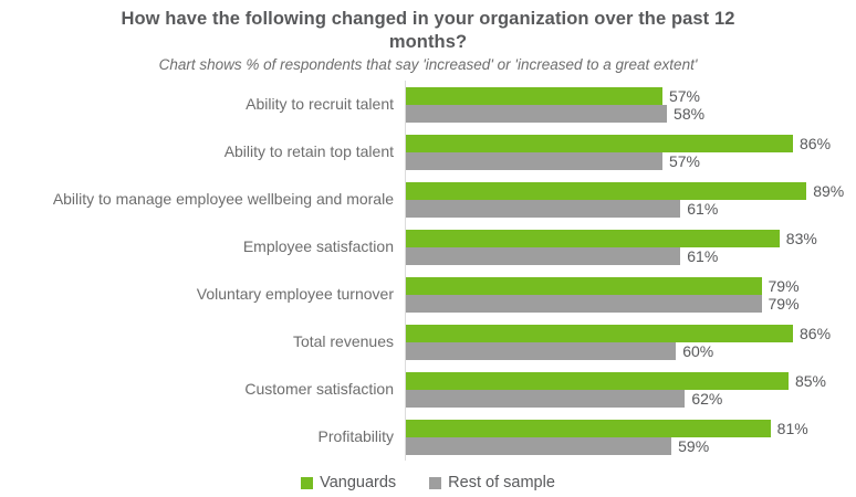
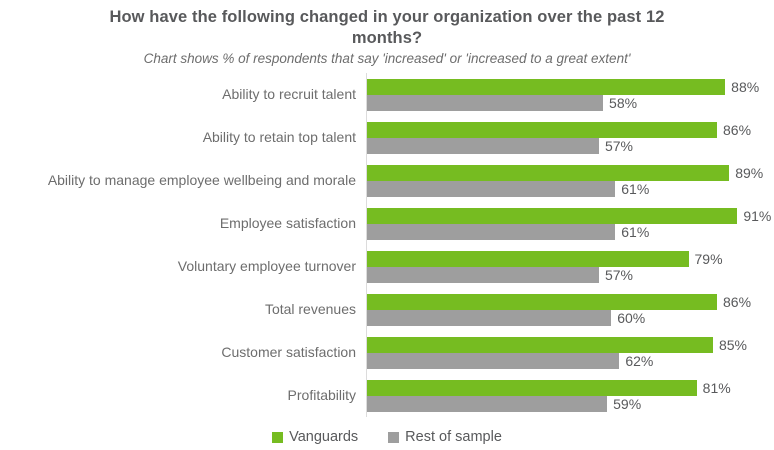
Vanguards/Ability to recruit talent: 57% -> 88%
Vanguards/Employee satisfaction: 83% -> 91%
Rest of sample/Voluntary employee turnover: 79% -> 57%
